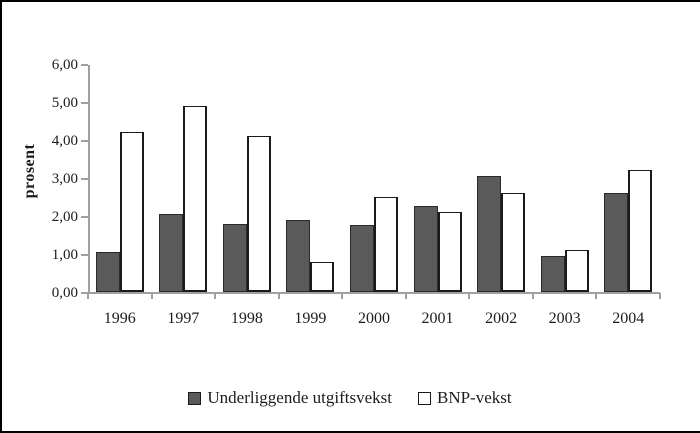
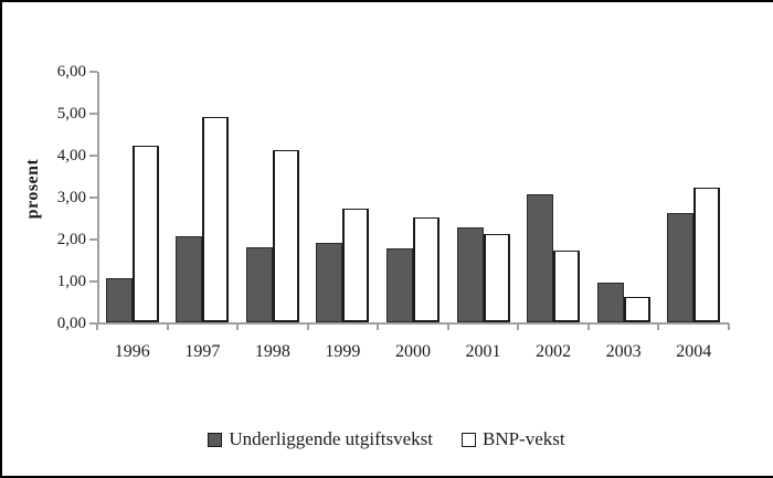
BNP-vekst/1999: 0,8 -> 2,7
BNP-vekst/2002: 2,6 -> 1,7
BNP-vekst/2003: 1,1 -> 0,6
